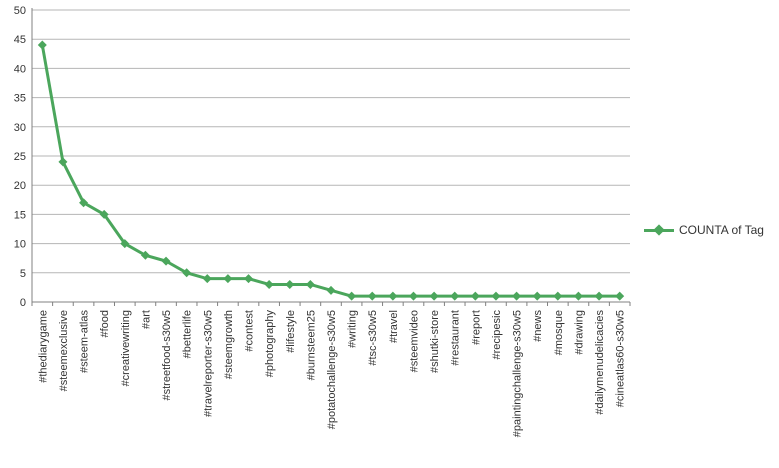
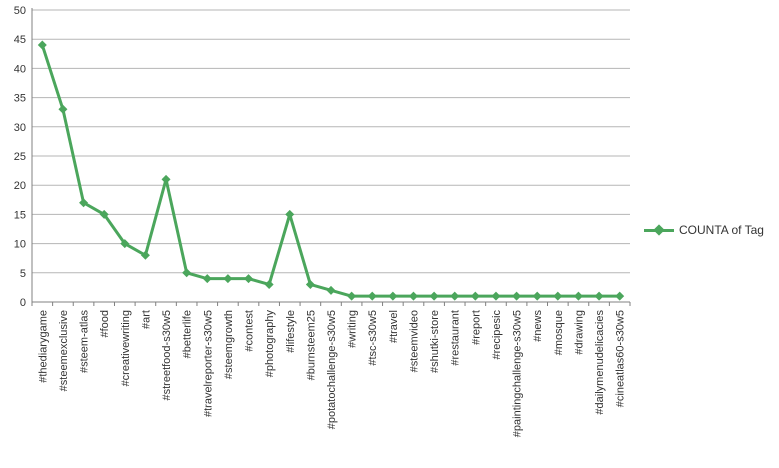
#steemexclusive: 24 -> 33
#streetfood-s30w5: 7 -> 21
#lifestyle: 3 -> 15
